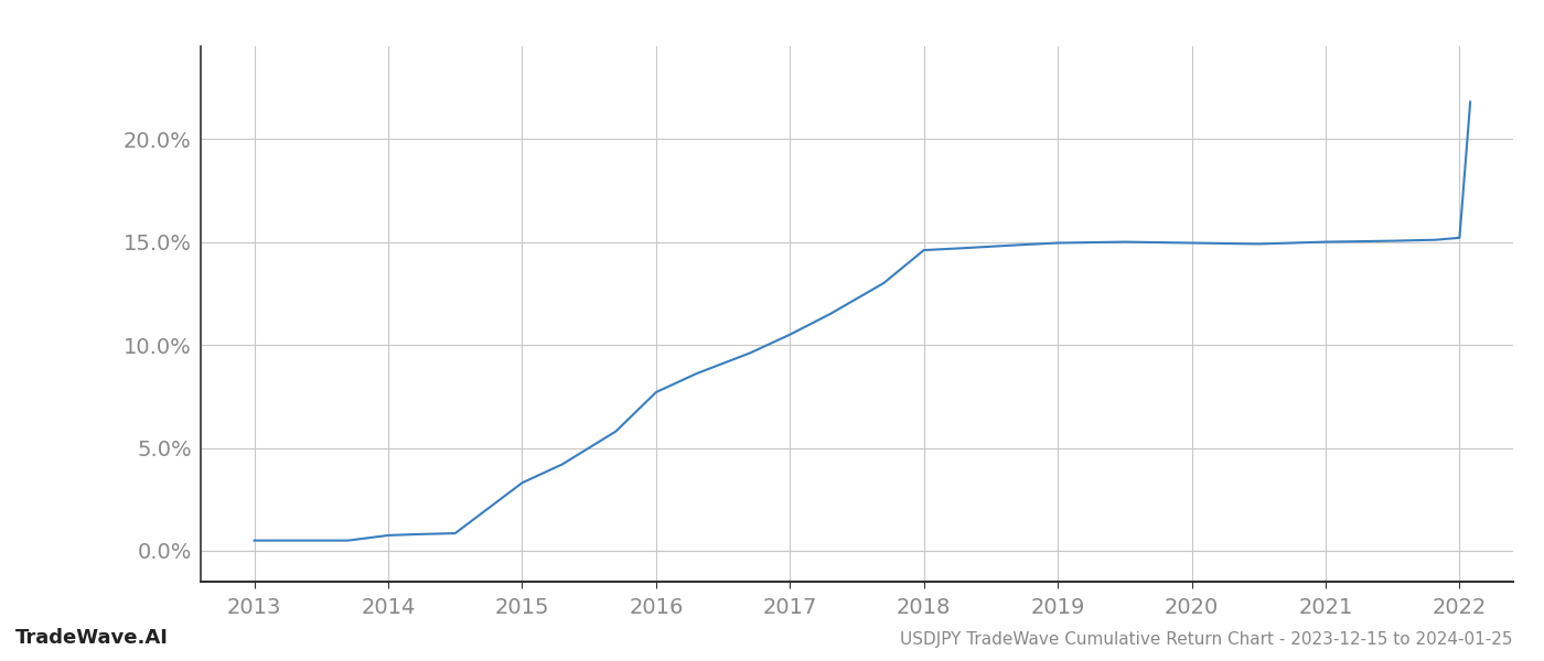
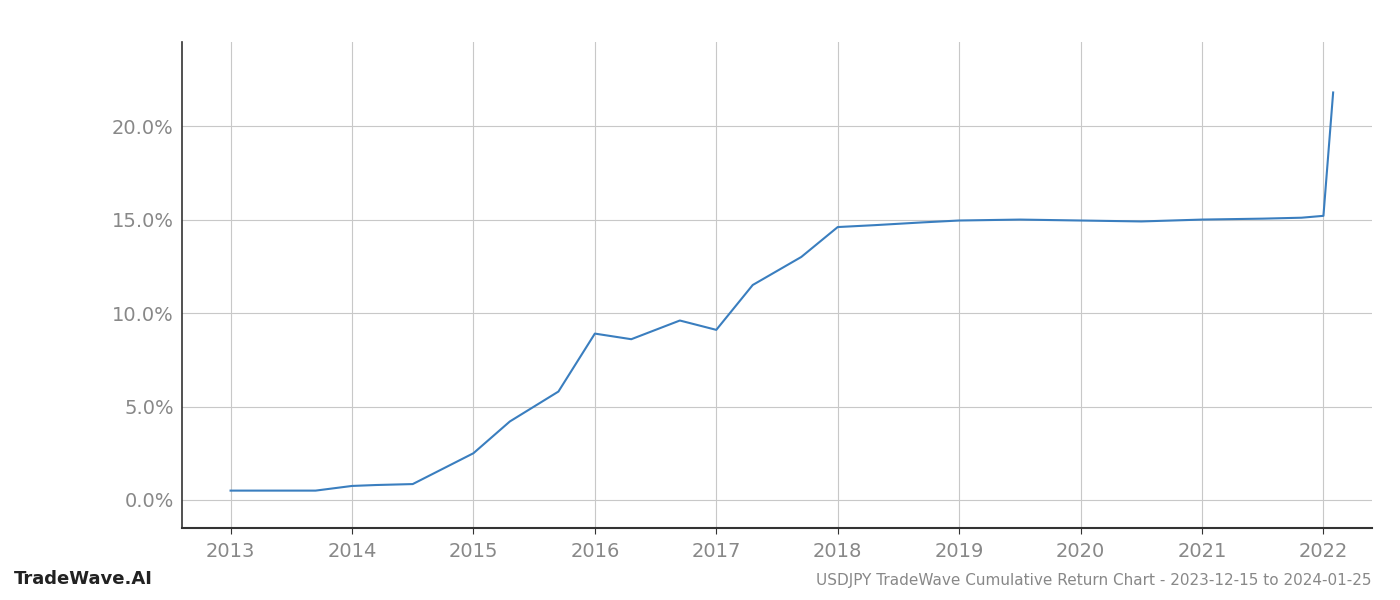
2015: 3.3% -> 2.5%
2016: 7.7% -> 8.9%
2017: 10.5% -> 9.1%
